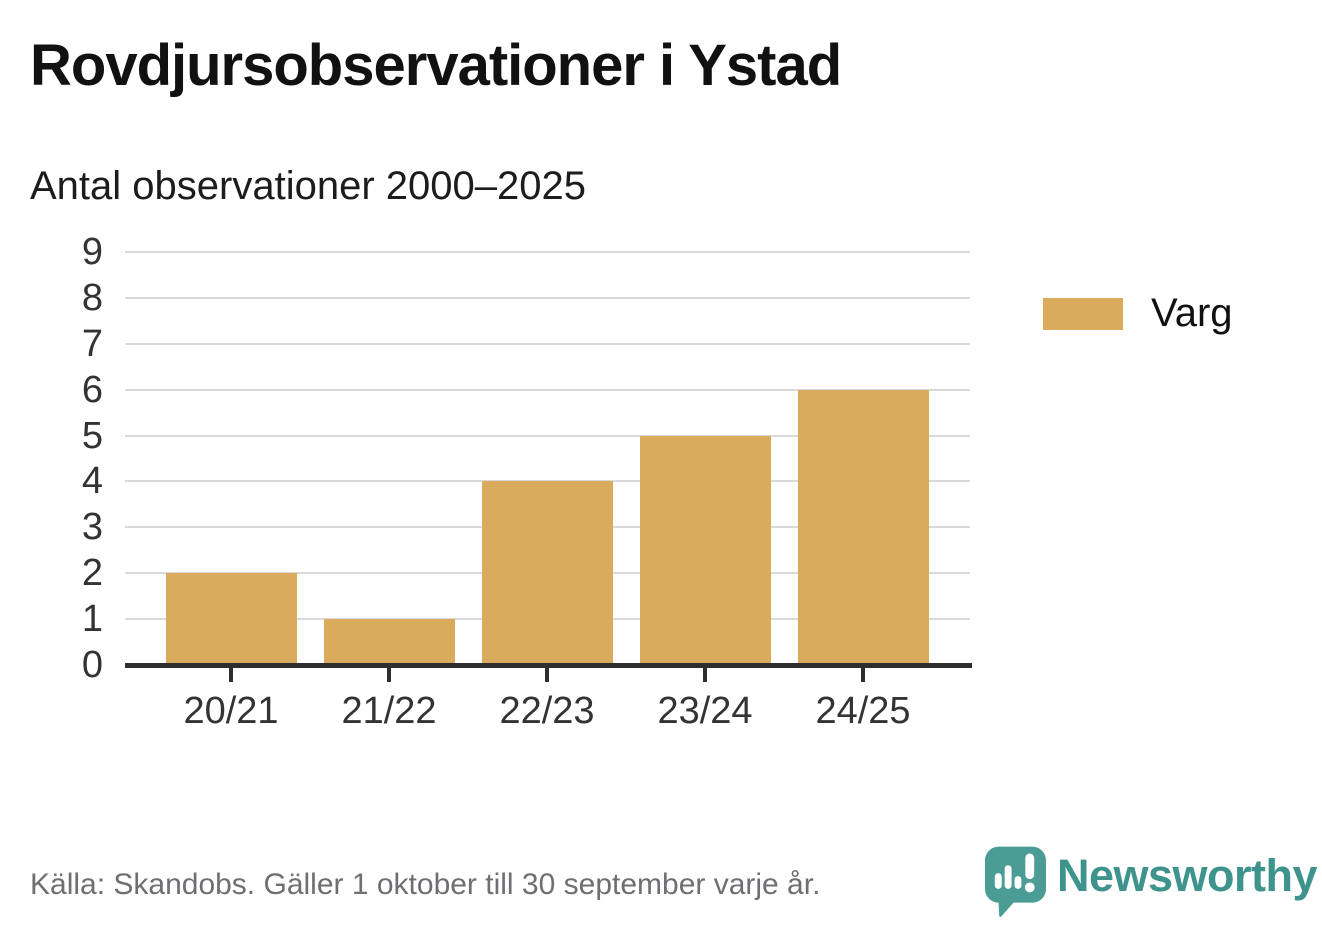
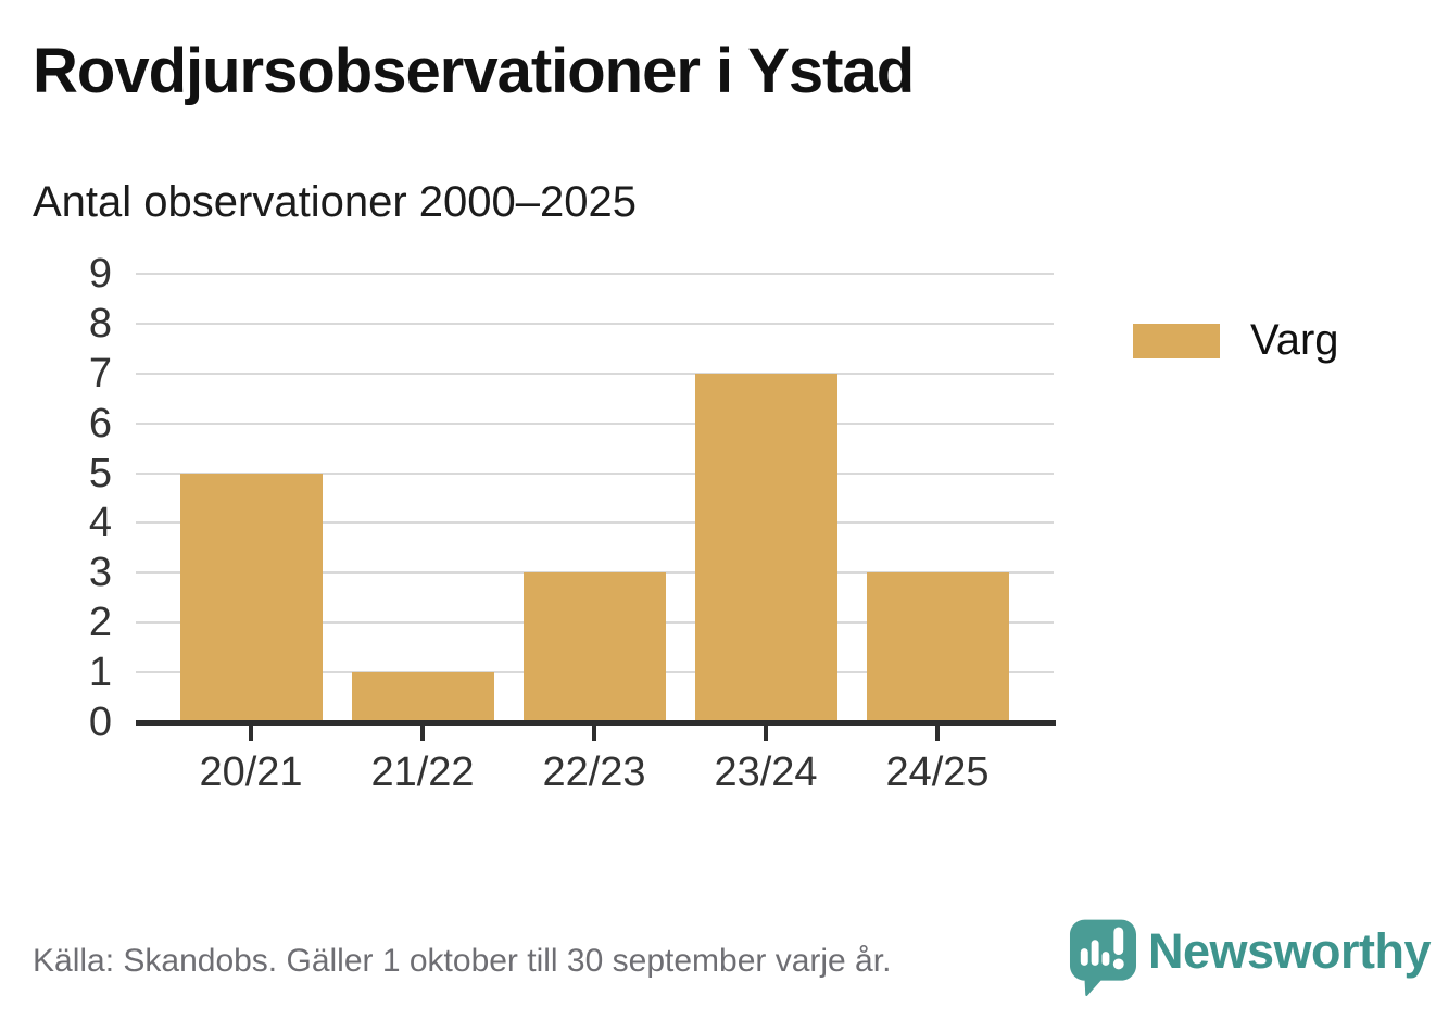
20/21: 2 -> 5
22/23: 4 -> 3
23/24: 5 -> 7
24/25: 6 -> 3
